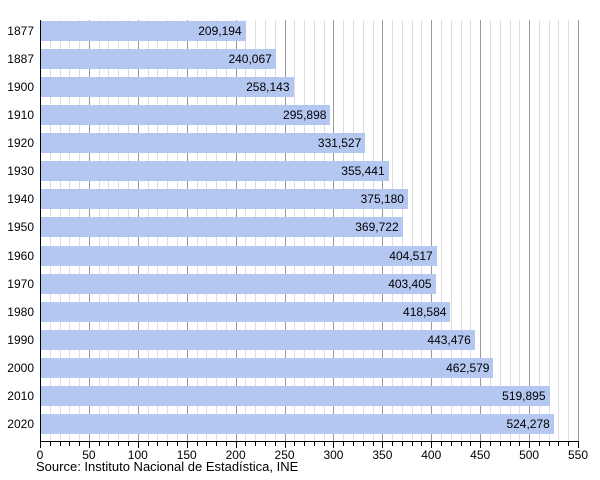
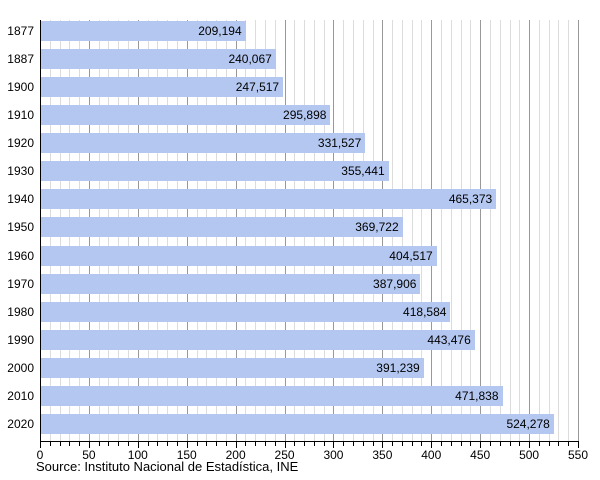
1900: 258,143 -> 247,517
1940: 375,180 -> 465,373
1970: 403,405 -> 387,906
2000: 462,579 -> 391,239
2010: 519,895 -> 471,838
